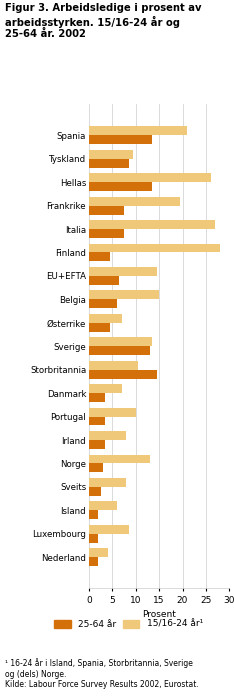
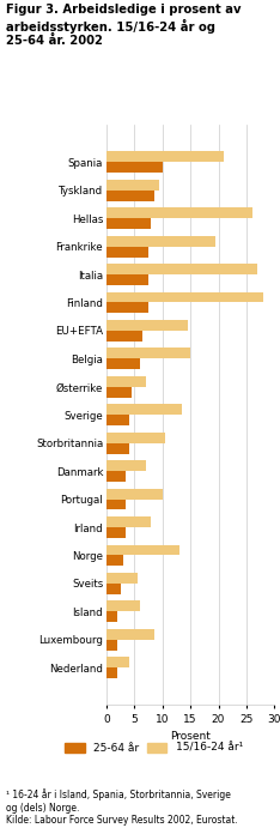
25-64 år/Spania: 13.5 -> 10.0
25-64 år/Hellas: 13.5 -> 8.0
25-64 år/Finland: 4.5 -> 7.5
25-64 år/Sverige: 13.0 -> 4.0
25-64 år/Storbritannia: 14.5 -> 4.0
15/16-24 år¹/Sveits: 8.0 -> 5.5
